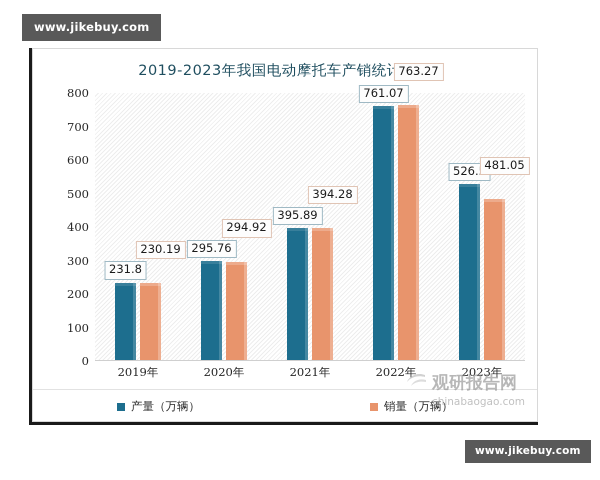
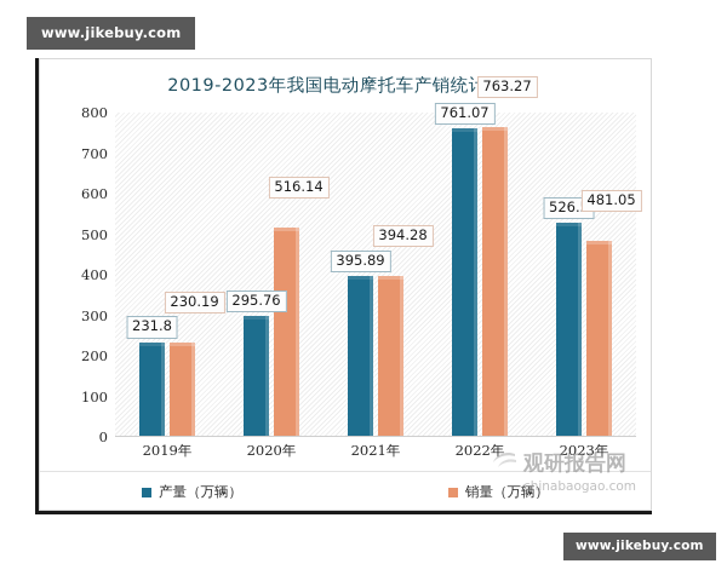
销量（万辆）/2020年: 294.92 -> 516.14
